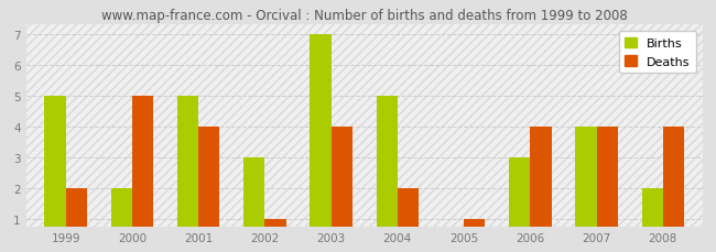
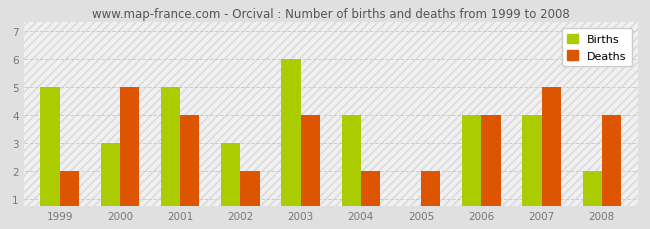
Births/2000: 2 -> 3
Deaths/2002: 1 -> 2
Births/2003: 7 -> 6
Births/2004: 5 -> 4
Deaths/2005: 1 -> 2
Births/2006: 3 -> 4
Deaths/2007: 4 -> 5
